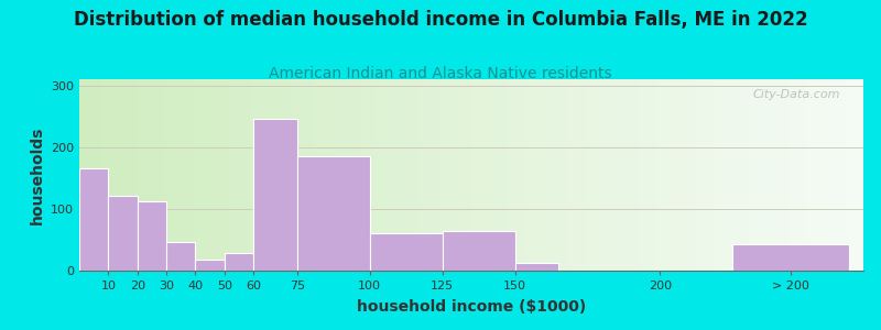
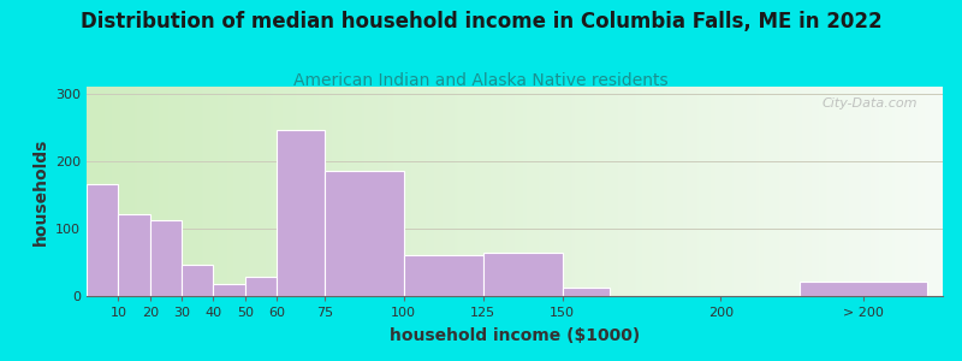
> 200: 43 -> 22
